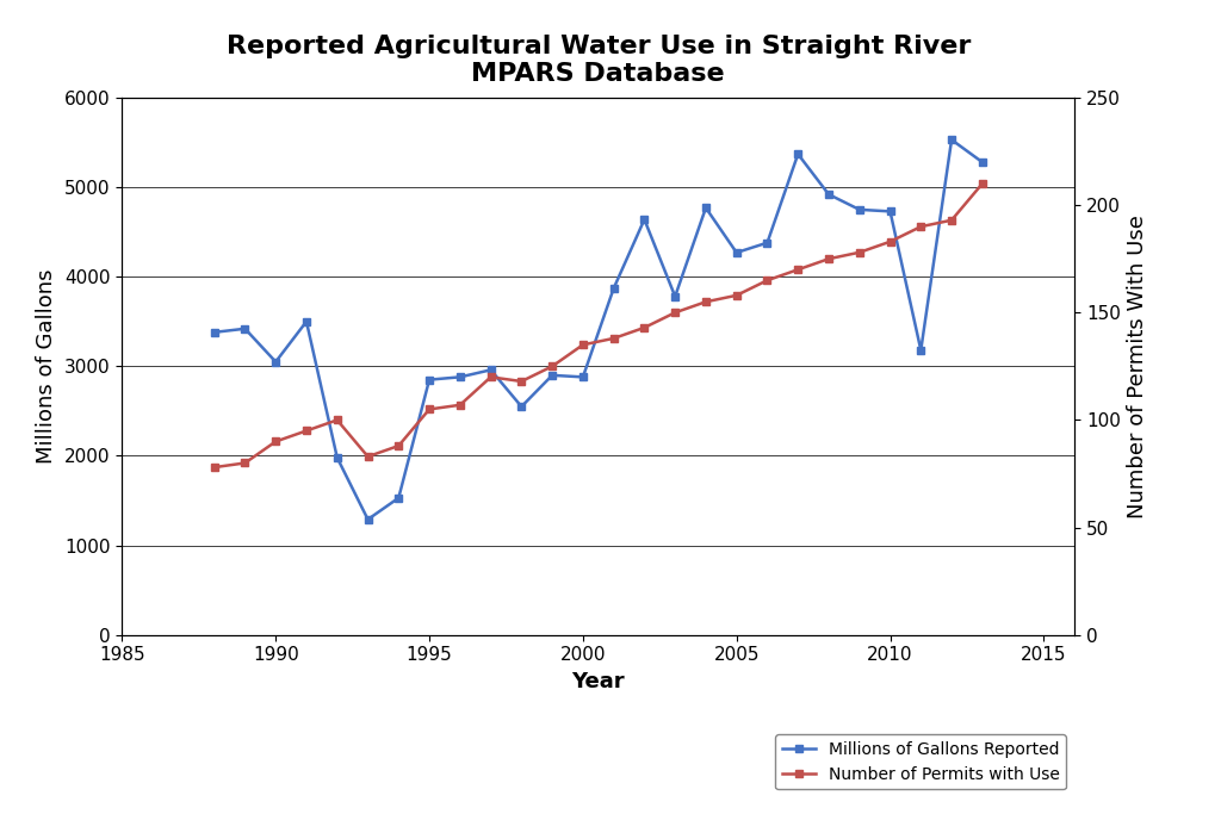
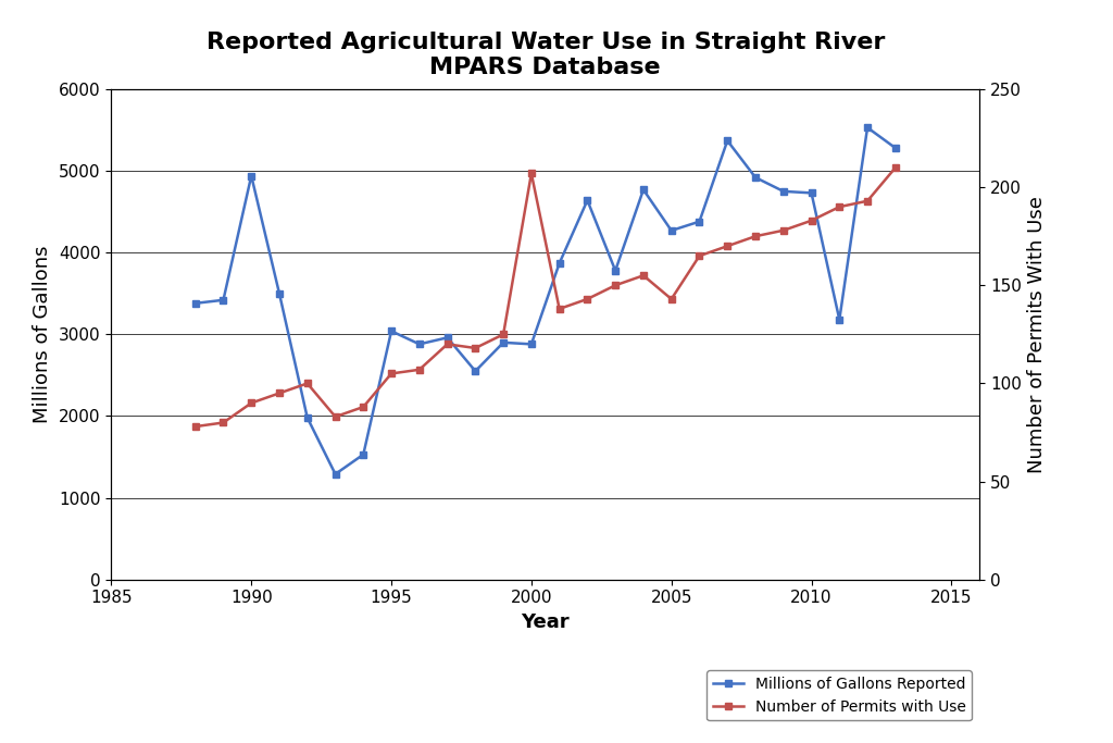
Millions of Gallons Reported/1990: 3050 -> 4940
Millions of Gallons Reported/1995: 2850 -> 3040
Number of Permits with Use/2000: 135 -> 207
Number of Permits with Use/2005: 158 -> 143
